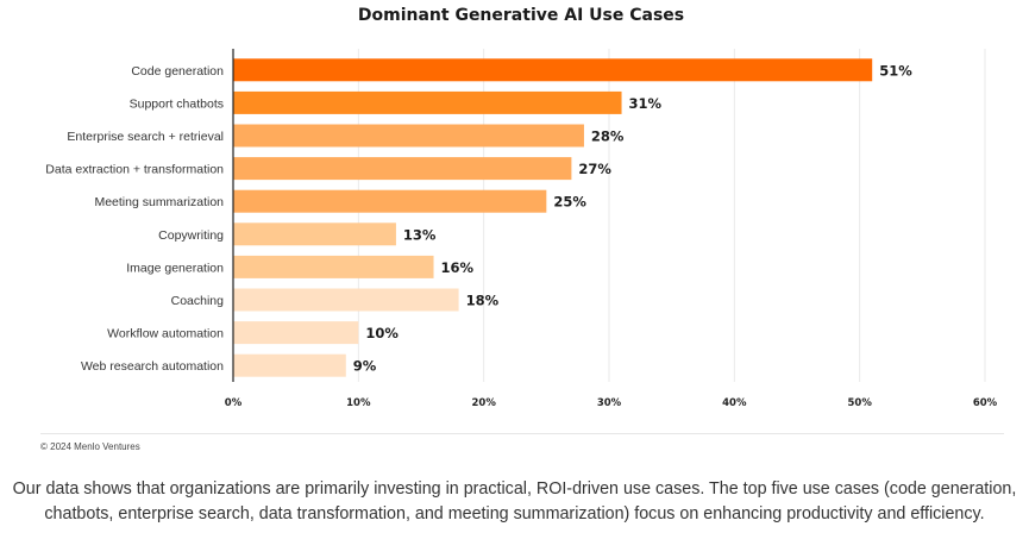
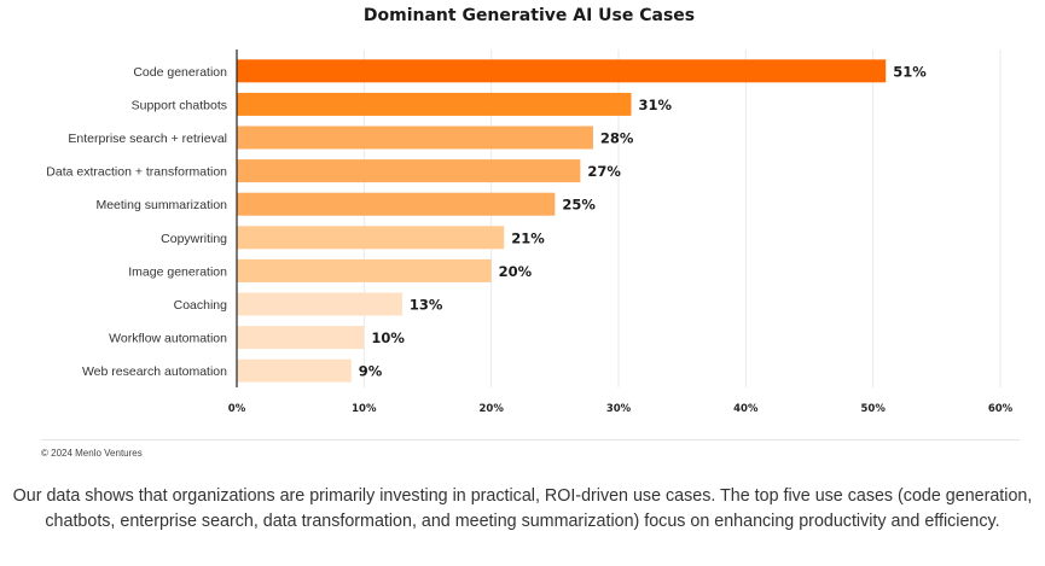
Copywriting: 13% -> 21%
Image generation: 16% -> 20%
Coaching: 18% -> 13%
